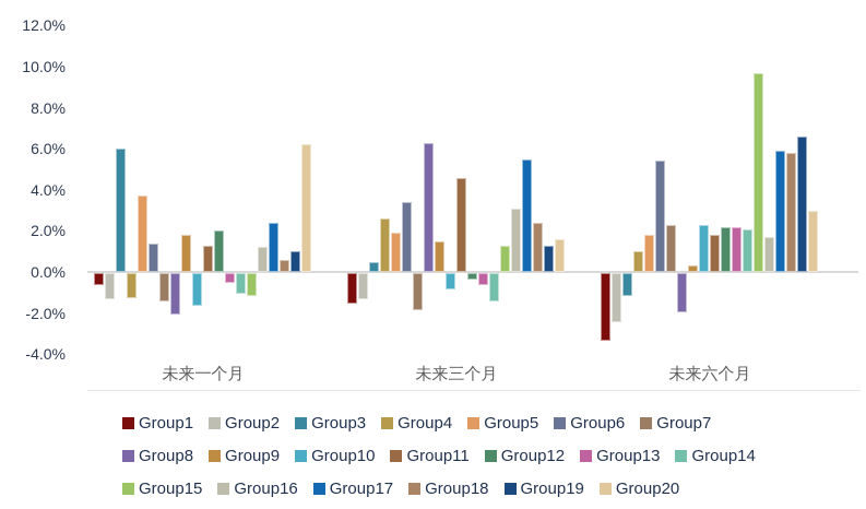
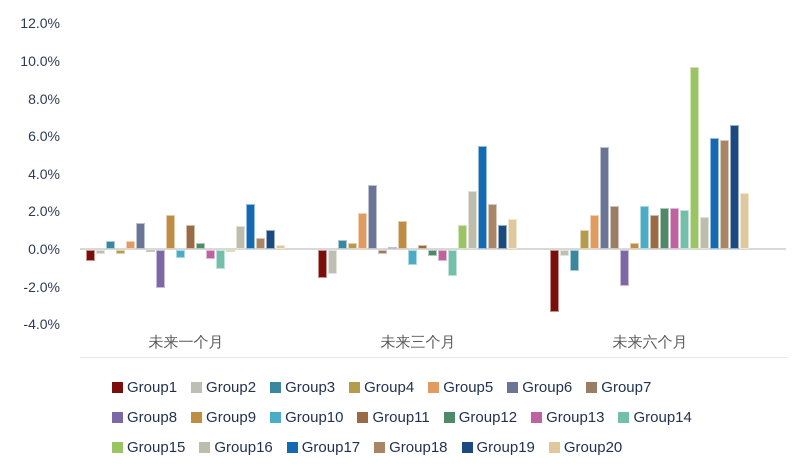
Group2/未来一个月: -1.3% -> -0.2%
Group3/未来一个月: 6.0% -> 0.4%
Group4/未来一个月: -1.2% -> -0.2%
Group5/未来一个月: 3.7% -> 0.4%
Group7/未来一个月: -1.4% -> -0.1%
Group10/未来一个月: -1.6% -> -0.4%
Group12/未来一个月: 2.0% -> 0.3%
Group15/未来一个月: -1.1% -> -0.1%
Group20/未来一个月: 6.2% -> 0.2%
Group4/未来三个月: 2.6% -> 0.3%
Group7/未来三个月: -1.8% -> -0.2%
Group8/未来三个月: 6.3% -> 0.1%
Group11/未来三个月: 4.6% -> 0.2%
Group2/未来六个月: -2.4% -> -0.3%
